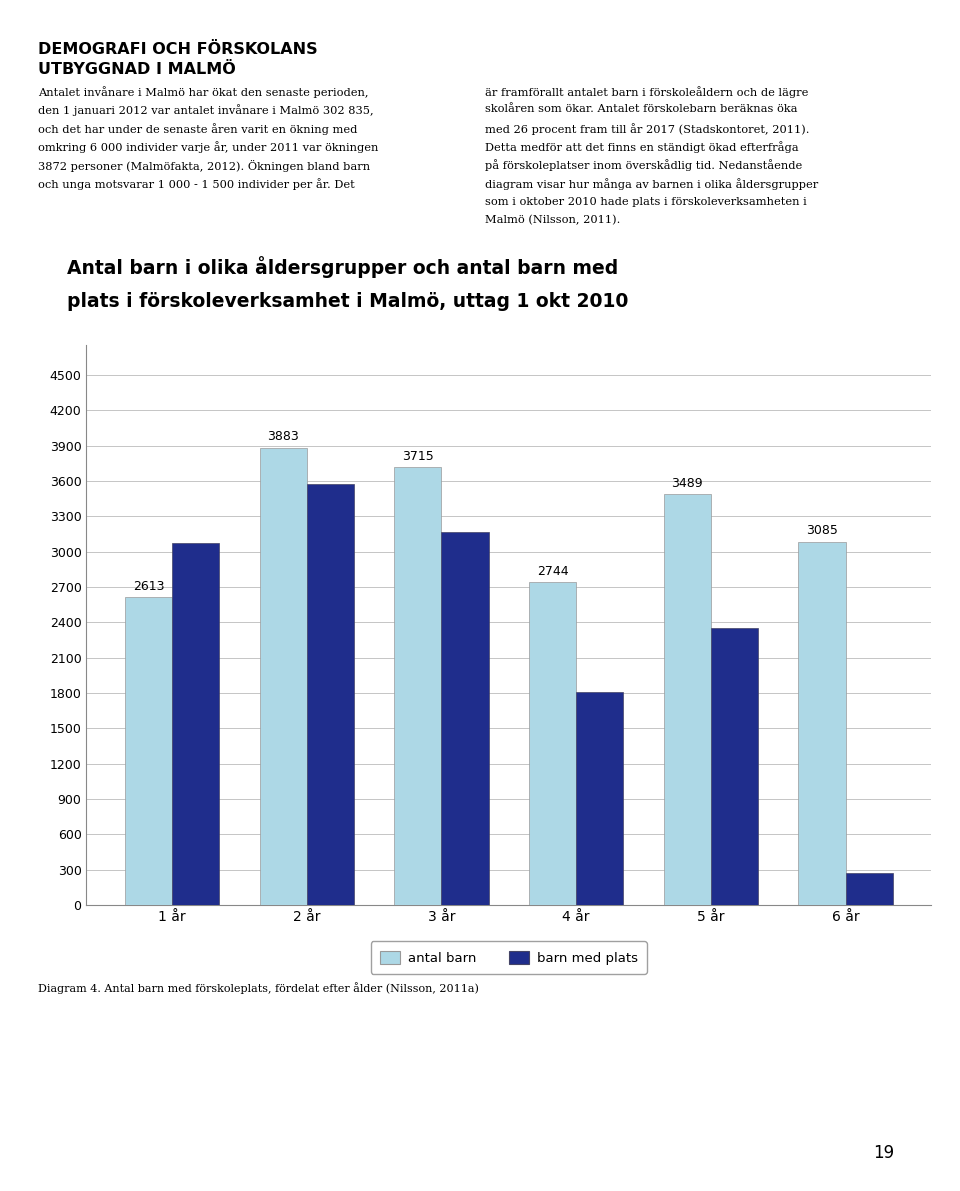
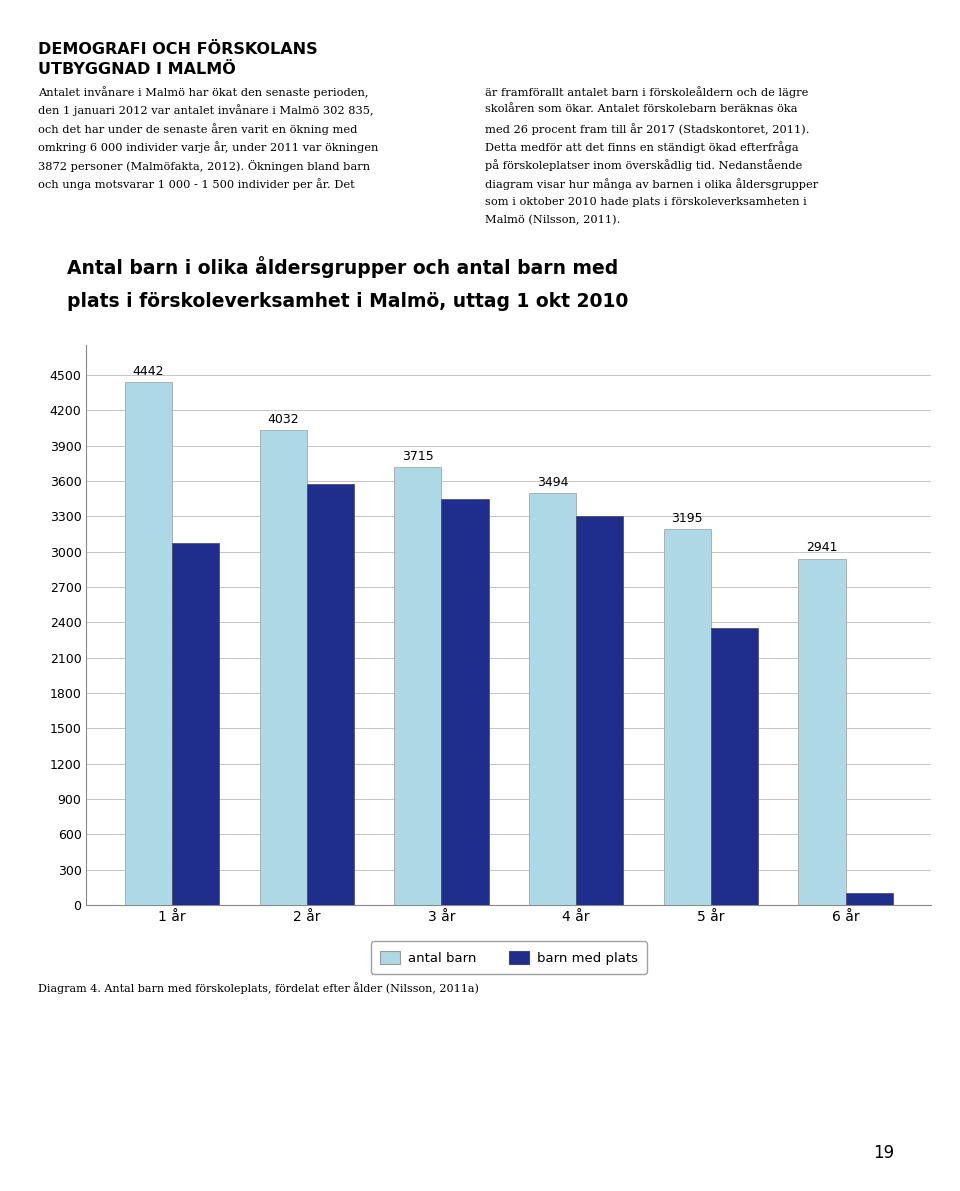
antal barn/1 år: 2613 -> 4442
antal barn/2 år: 3883 -> 4032
barn med plats/3 år: 3170 -> 3450
antal barn/4 år: 2744 -> 3494
barn med plats/4 år: 1810 -> 3300
antal barn/5 år: 3489 -> 3195
antal barn/6 år: 3085 -> 2941
barn med plats/6 år: 270 -> 100
